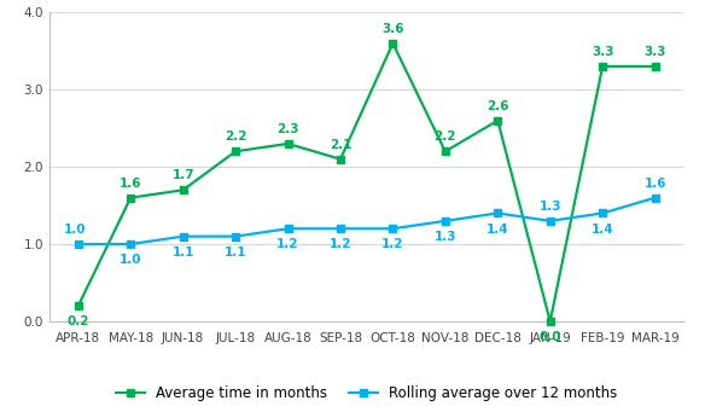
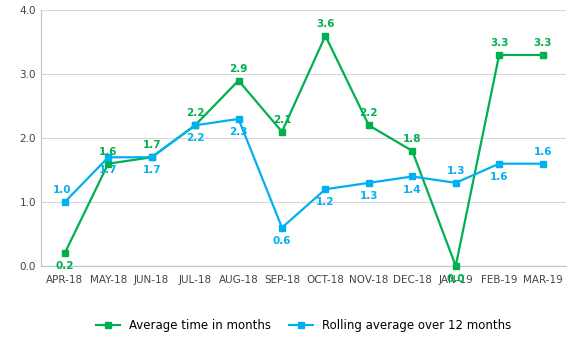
Rolling average over 12 months/MAY-18: 1.0 -> 1.7
Rolling average over 12 months/JUN-18: 1.1 -> 1.7
Rolling average over 12 months/JUL-18: 1.1 -> 2.2
Average time in months/AUG-18: 2.3 -> 2.9
Rolling average over 12 months/AUG-18: 1.2 -> 2.3
Rolling average over 12 months/SEP-18: 1.2 -> 0.6
Average time in months/DEC-18: 2.6 -> 1.8
Rolling average over 12 months/FEB-19: 1.4 -> 1.6
